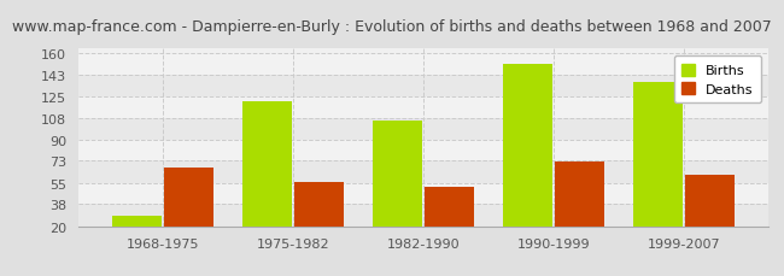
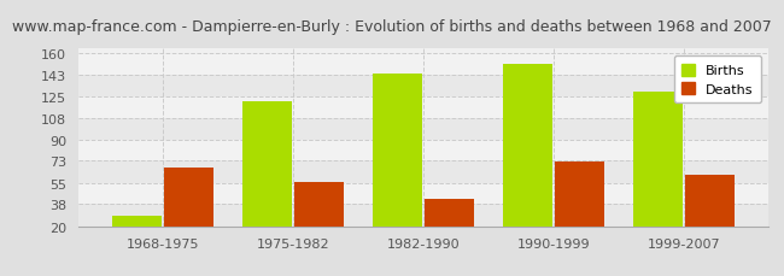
Births/1982-1990: 106 -> 144
Deaths/1982-1990: 52 -> 42
Births/1999-2007: 137 -> 129
